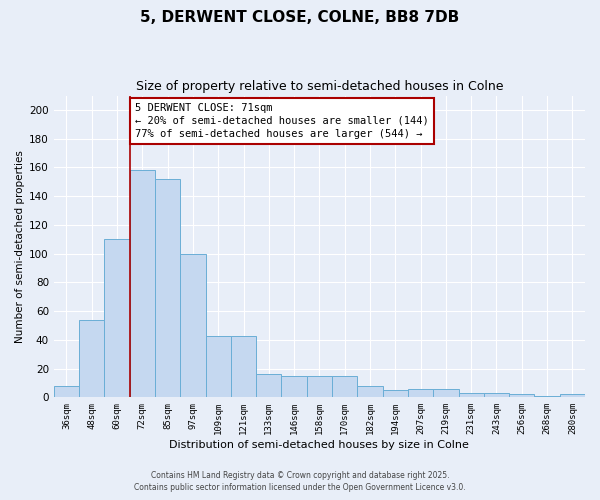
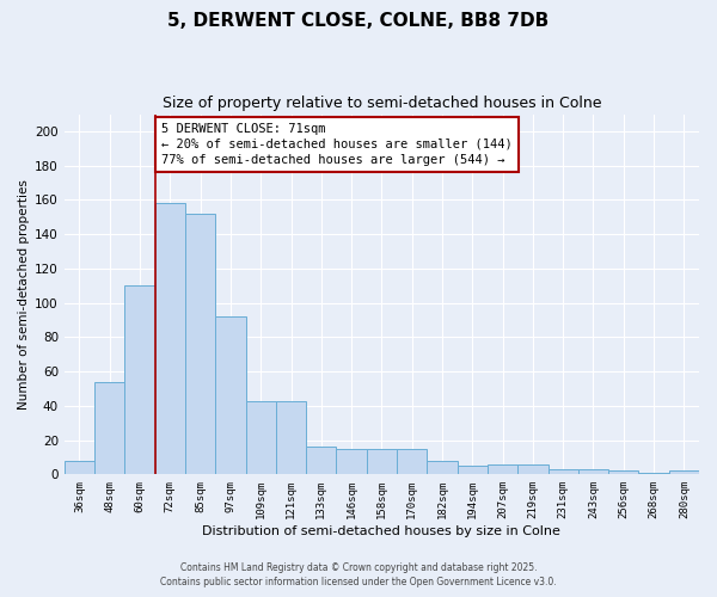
97sqm: 100 -> 92
